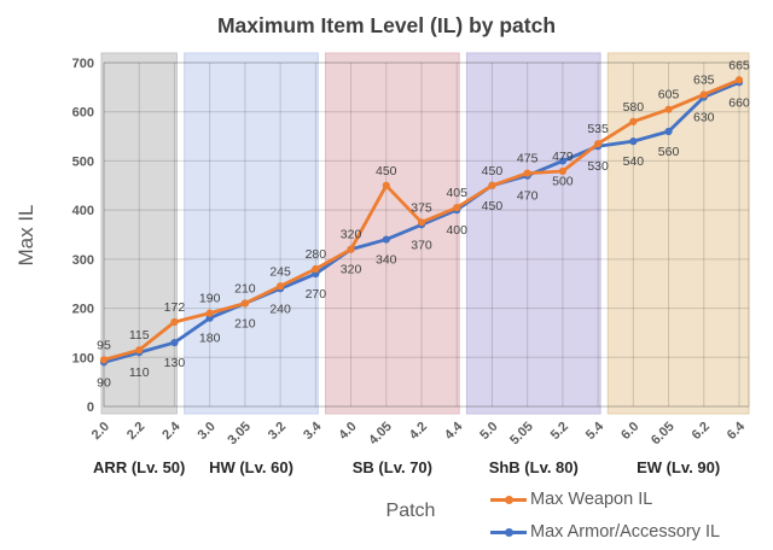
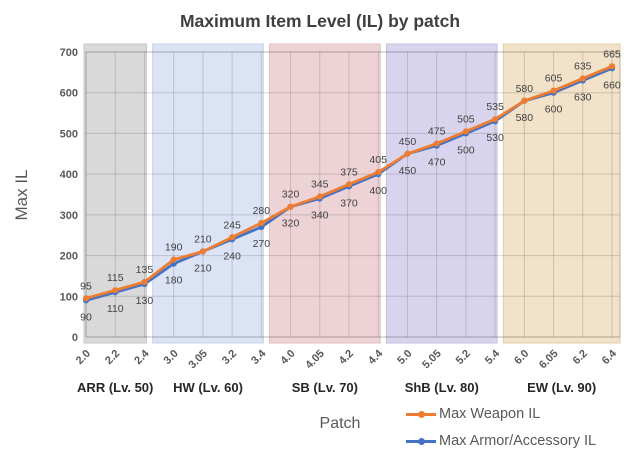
Max Weapon IL/2.4: 172 -> 135
Max Weapon IL/4.05: 450 -> 345
Max Weapon IL/5.2: 479 -> 505
Max Armor/Accessory IL/6.0: 540 -> 580
Max Armor/Accessory IL/6.05: 560 -> 600
